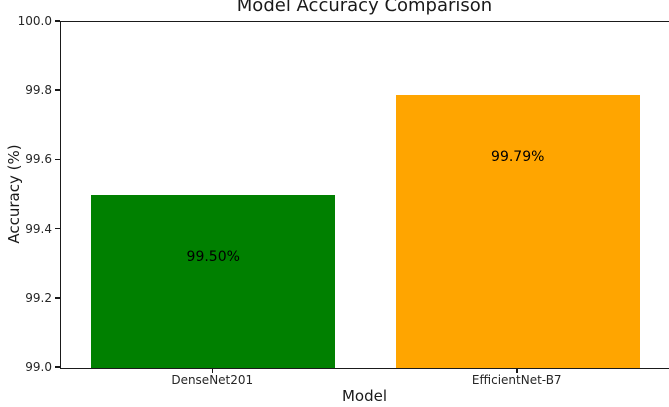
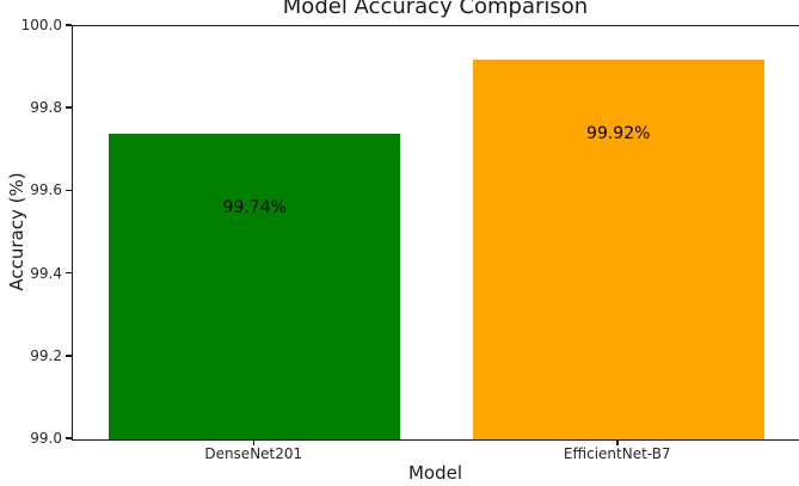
DenseNet201: 99.50% -> 99.74%
EfficientNet-B7: 99.79% -> 99.92%
